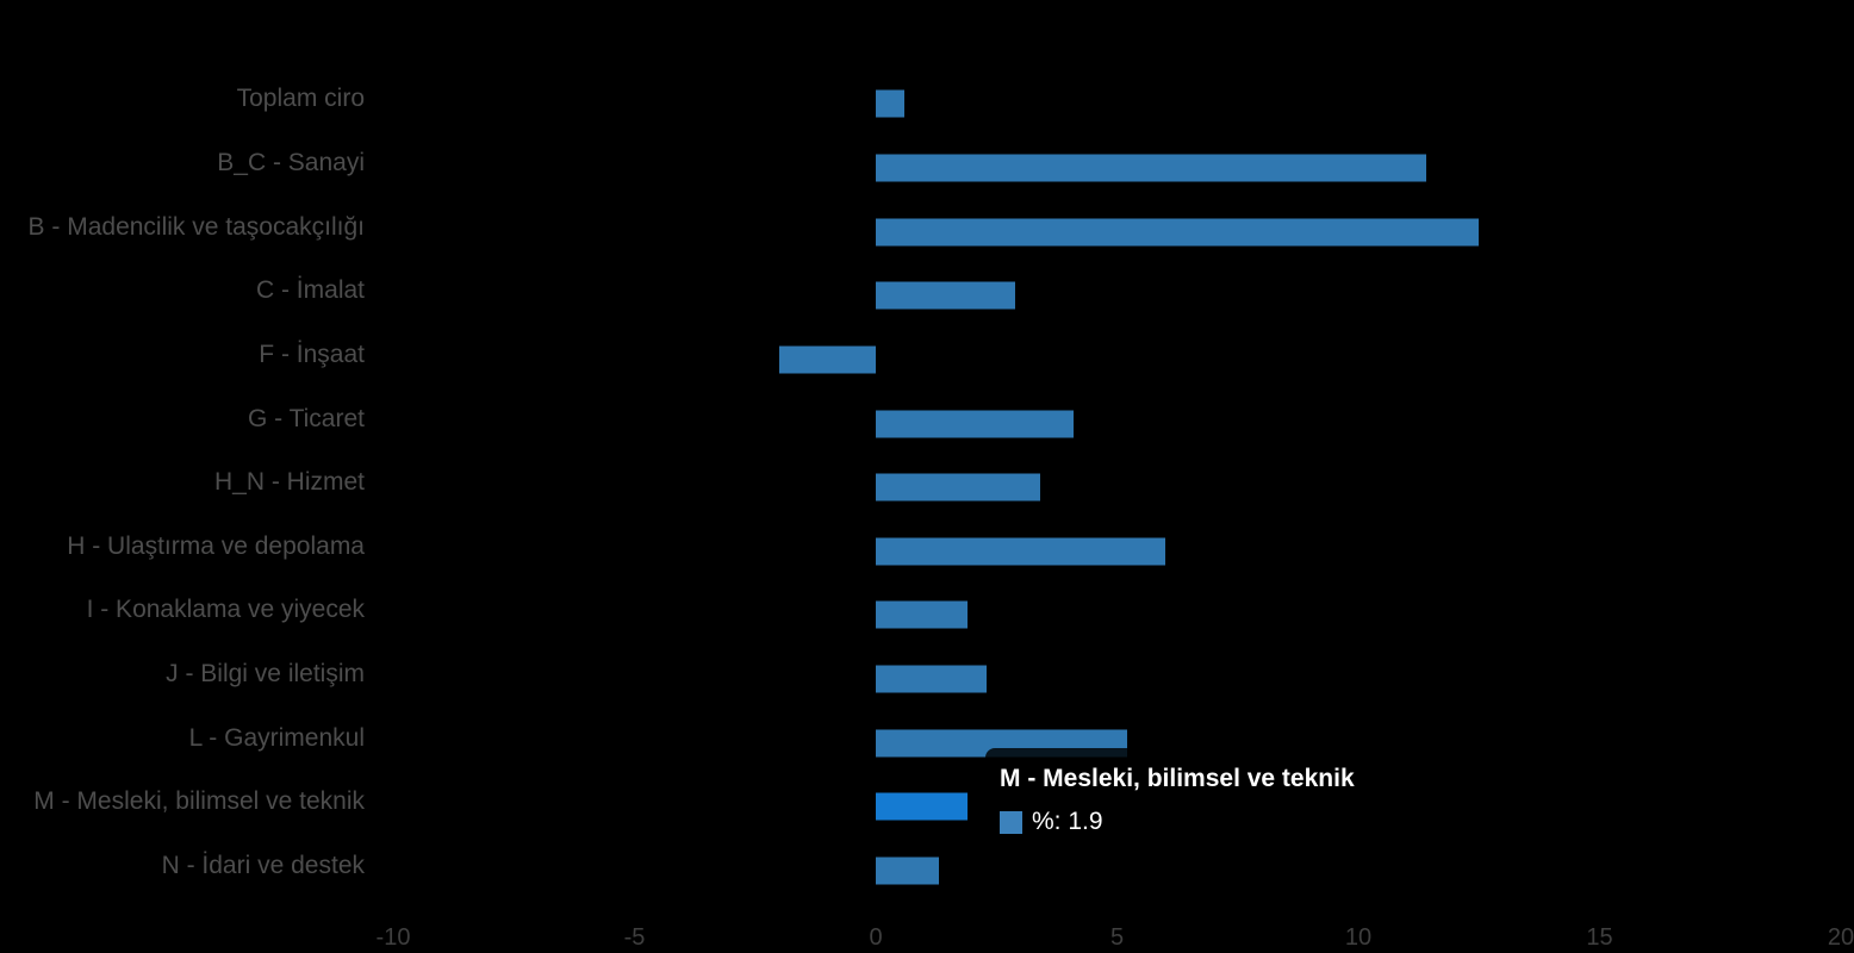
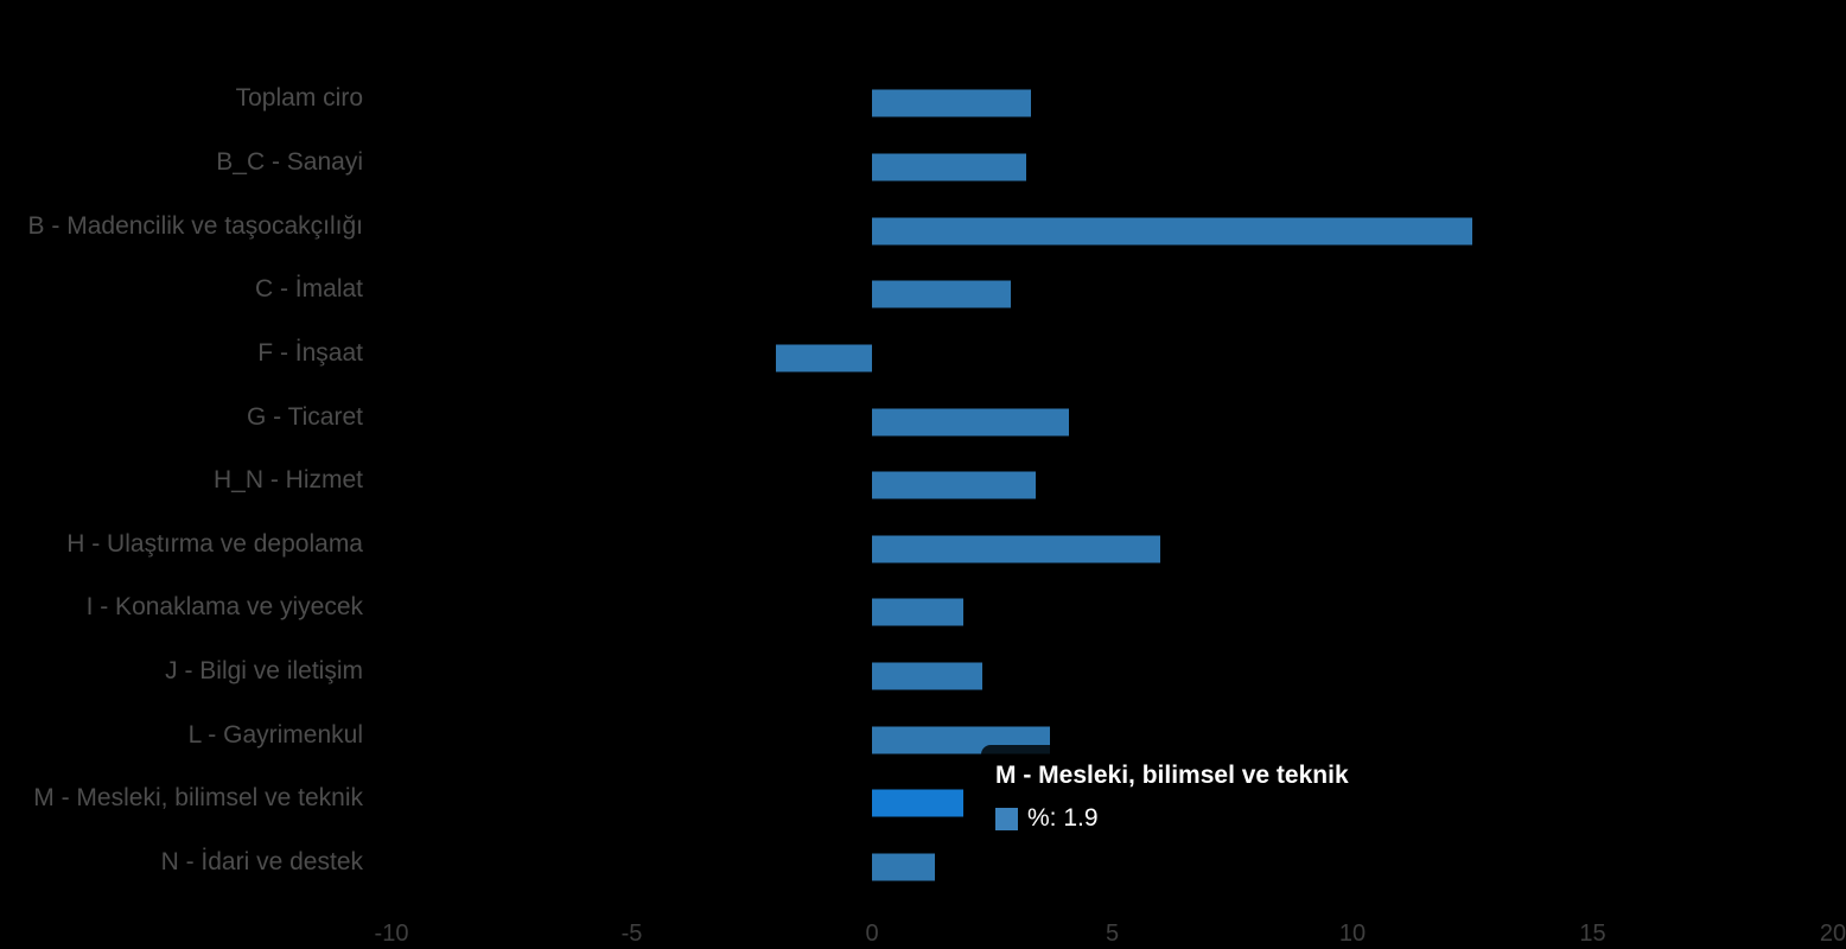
Toplam ciro: 0.6 -> 3.3
B_C - Sanayi: 11.4 -> 3.2
L - Gayrimenkul: 5.2 -> 3.7
